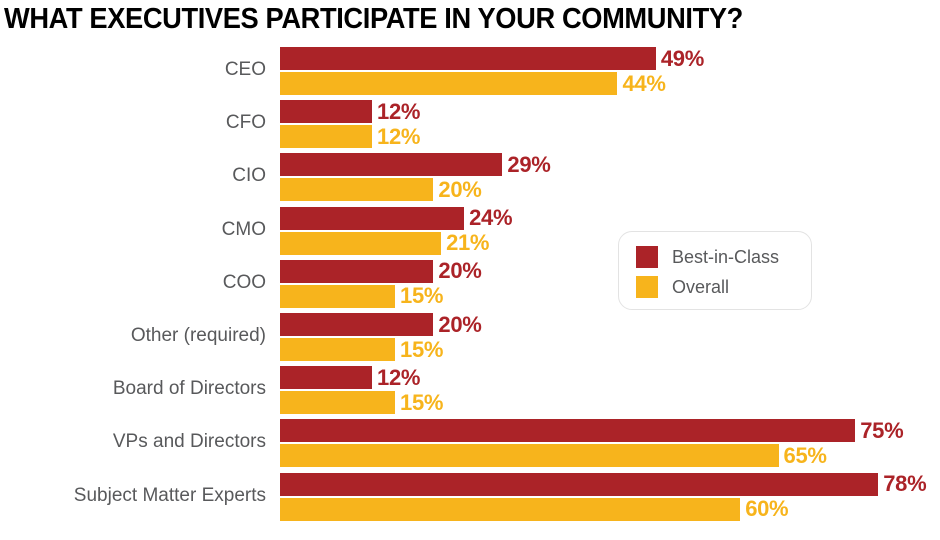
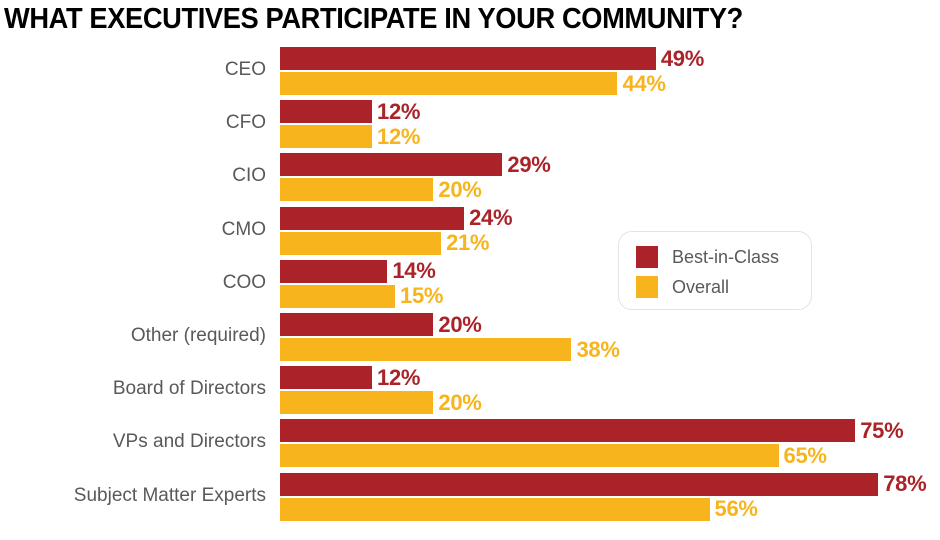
Best-in-Class/COO: 20% -> 14%
Overall/Other (required): 15% -> 38%
Overall/Board of Directors: 15% -> 20%
Overall/Subject Matter Experts: 60% -> 56%
